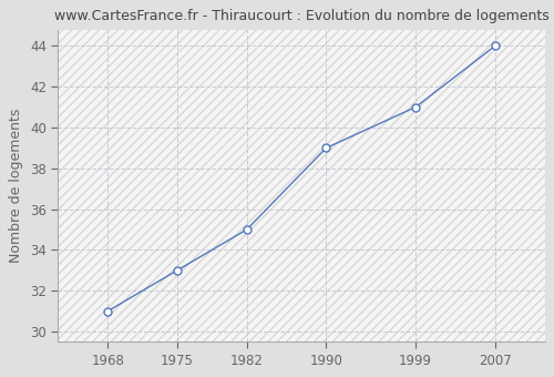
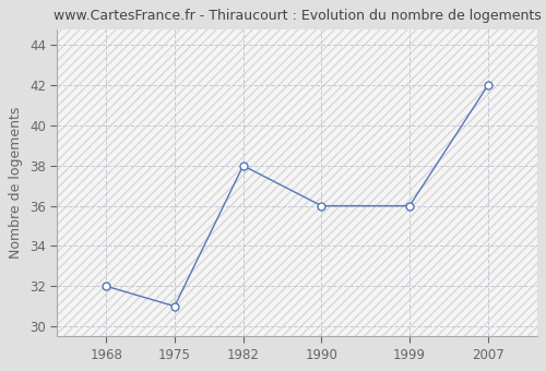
1968: 31 -> 32
1975: 33 -> 31
1982: 35 -> 38
1990: 39 -> 36
1999: 41 -> 36
2007: 44 -> 42
